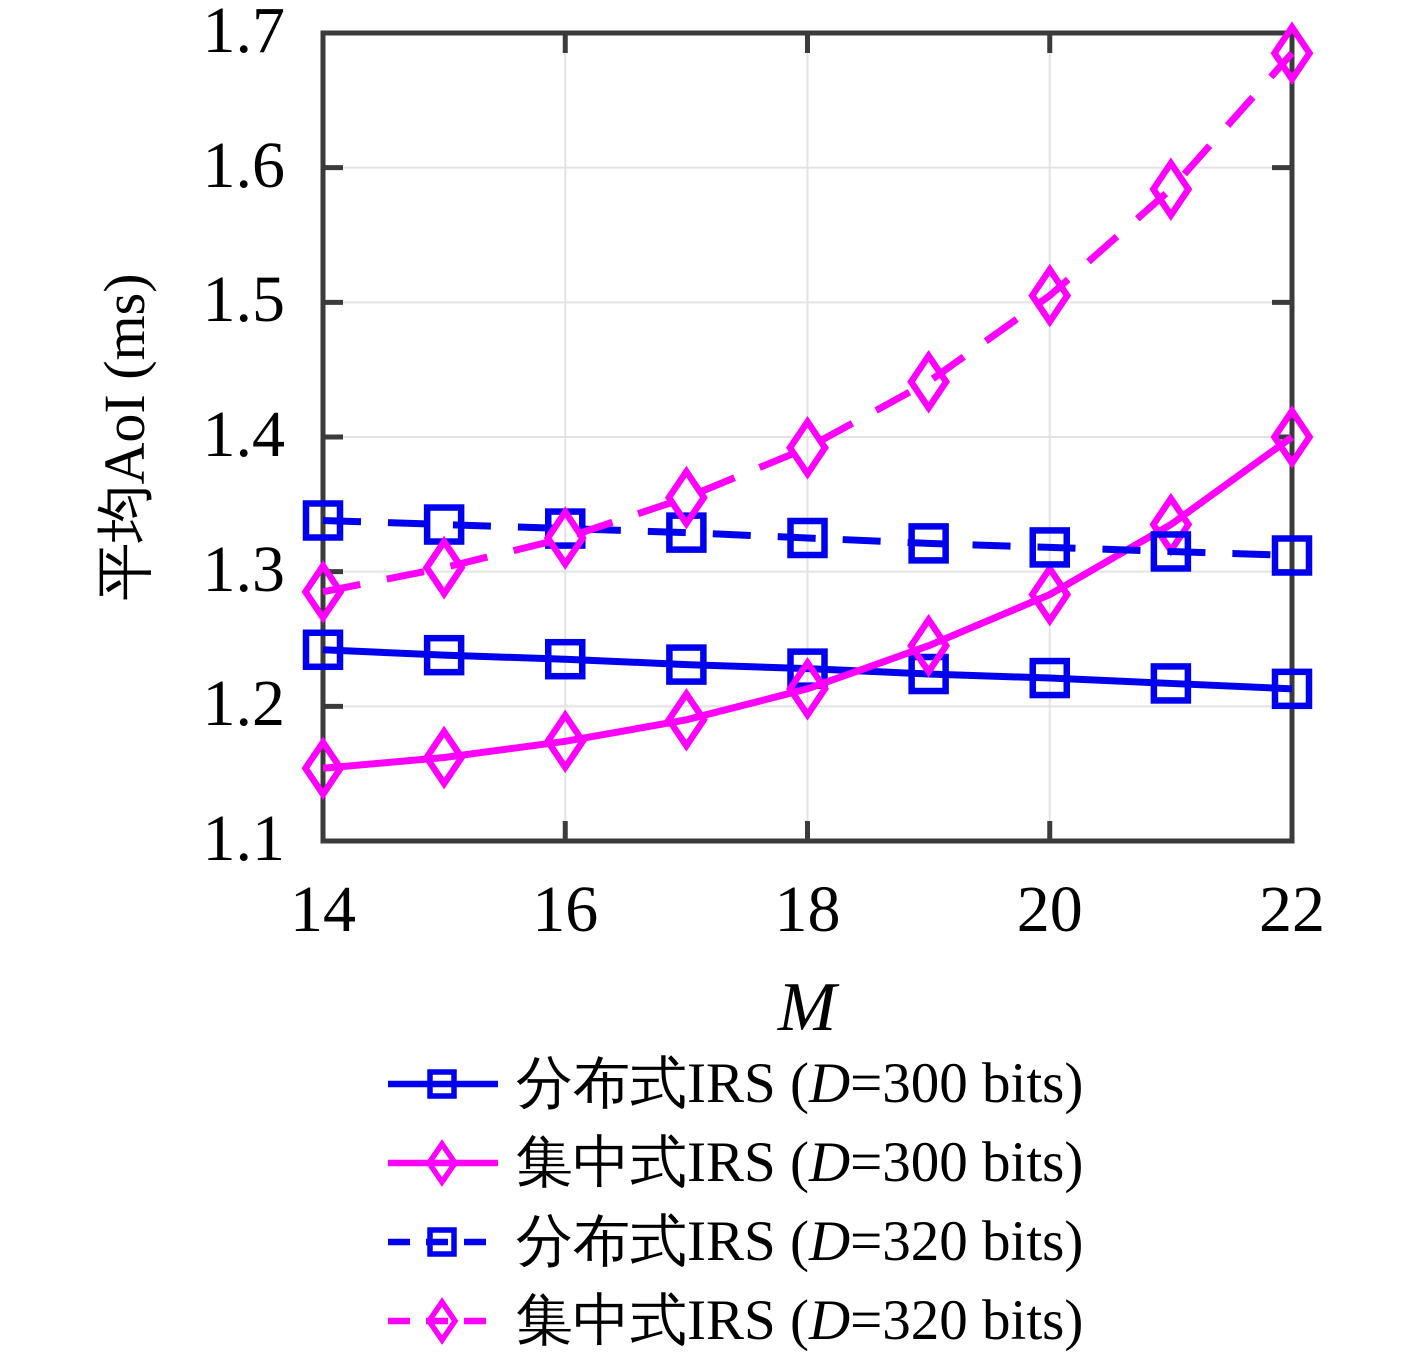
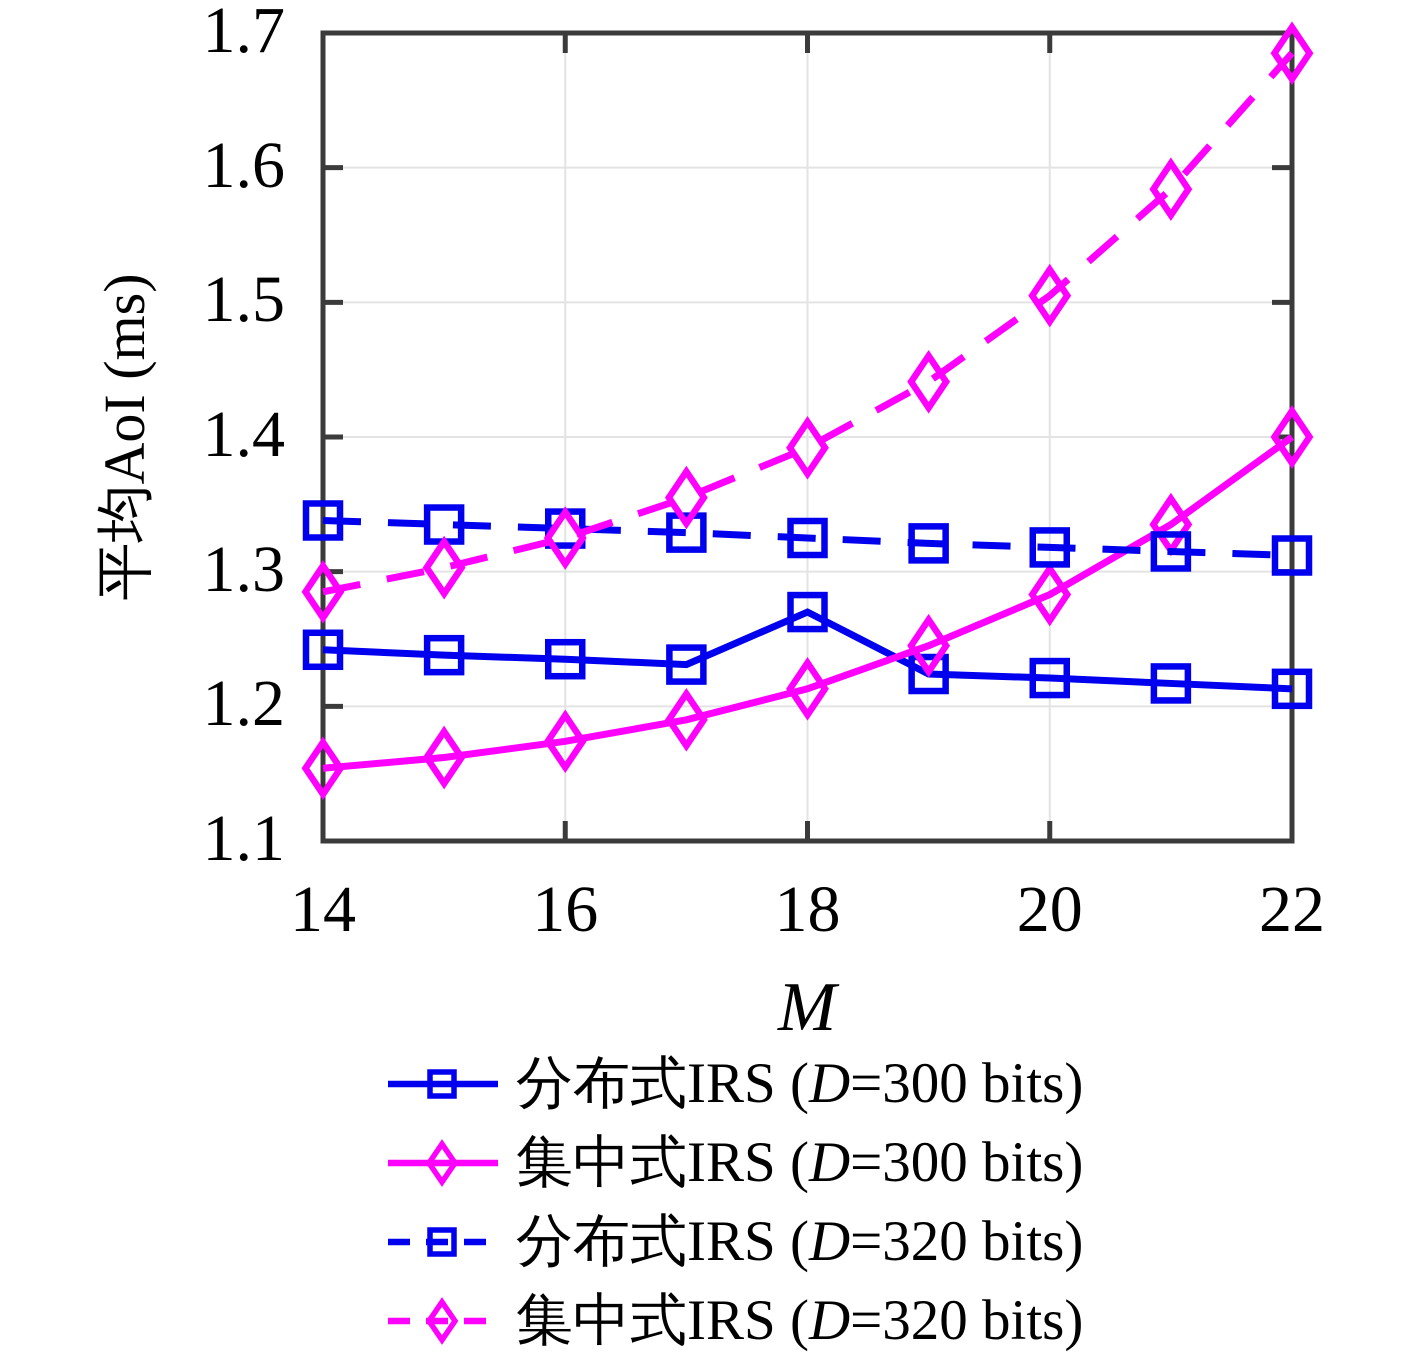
分布式IRS (D=300 bits)/18: 1.228 -> 1.270
